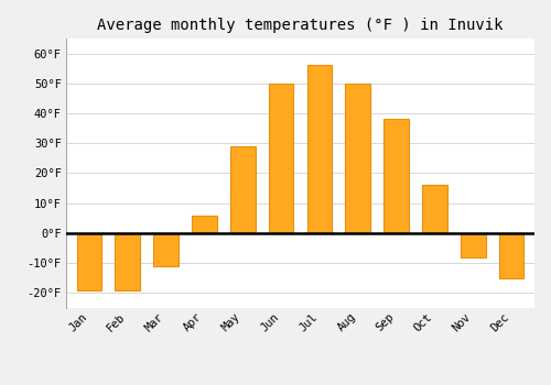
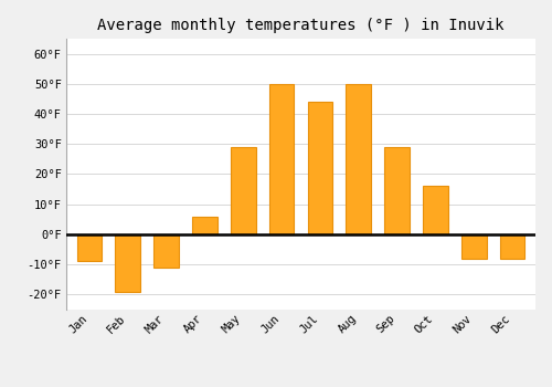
Jan: -19°F -> -9°F
Jul: 56°F -> 44°F
Sep: 38°F -> 29°F
Dec: -15°F -> -8°F
